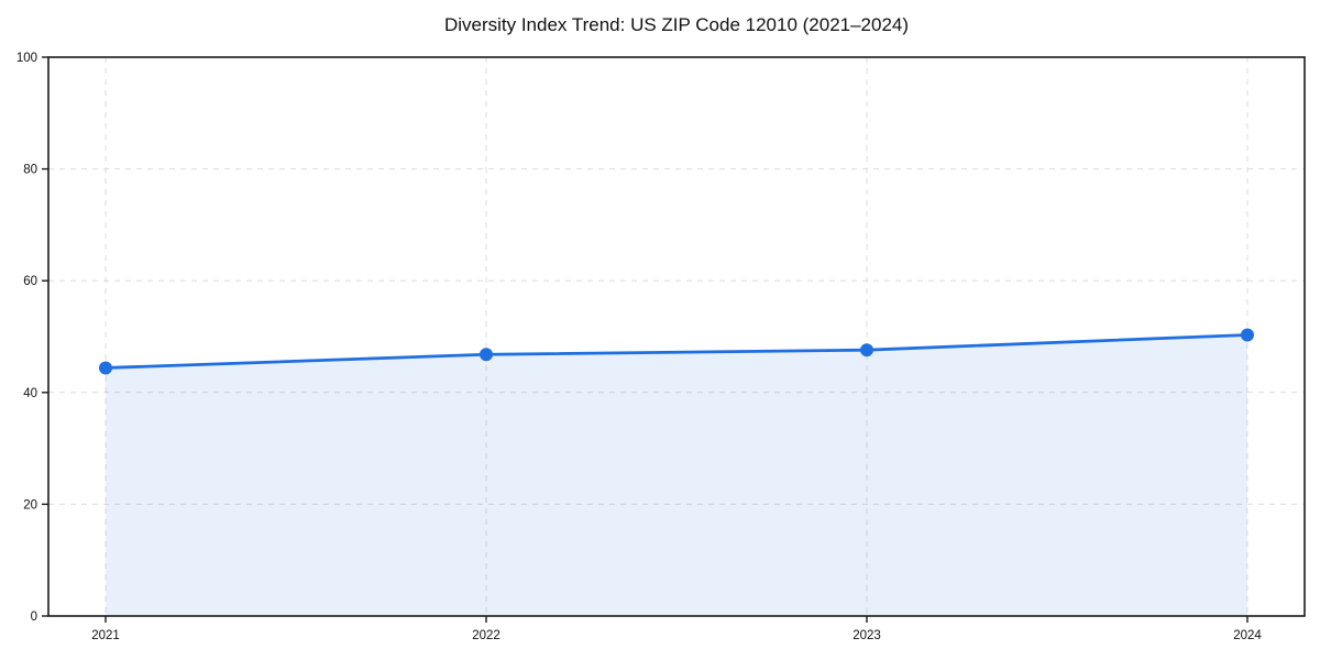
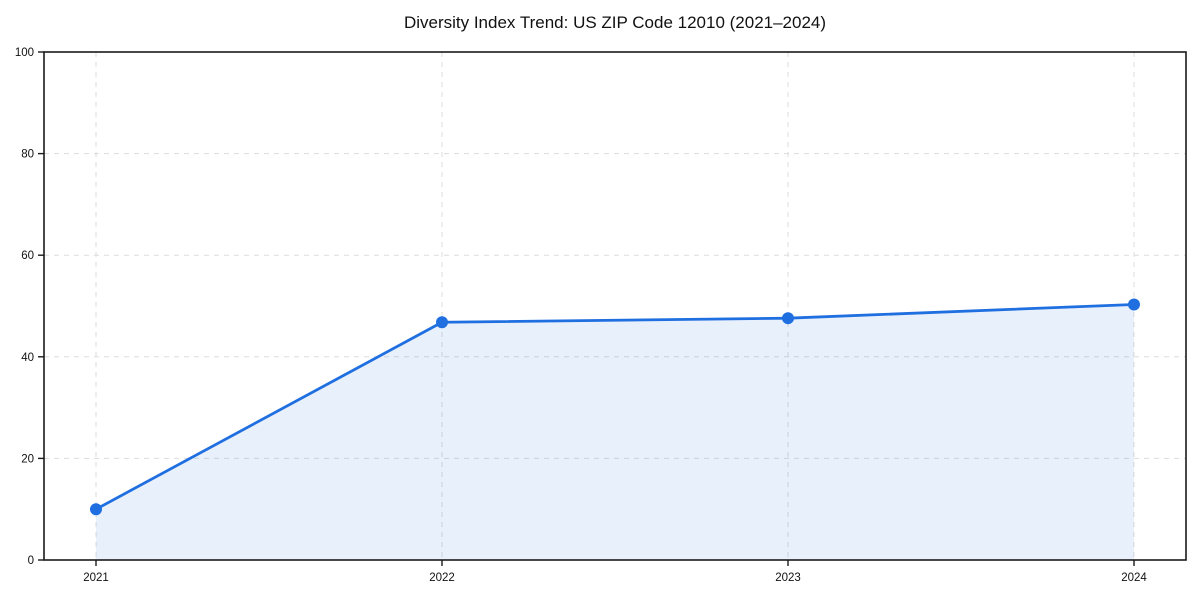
2021: 44 -> 10
